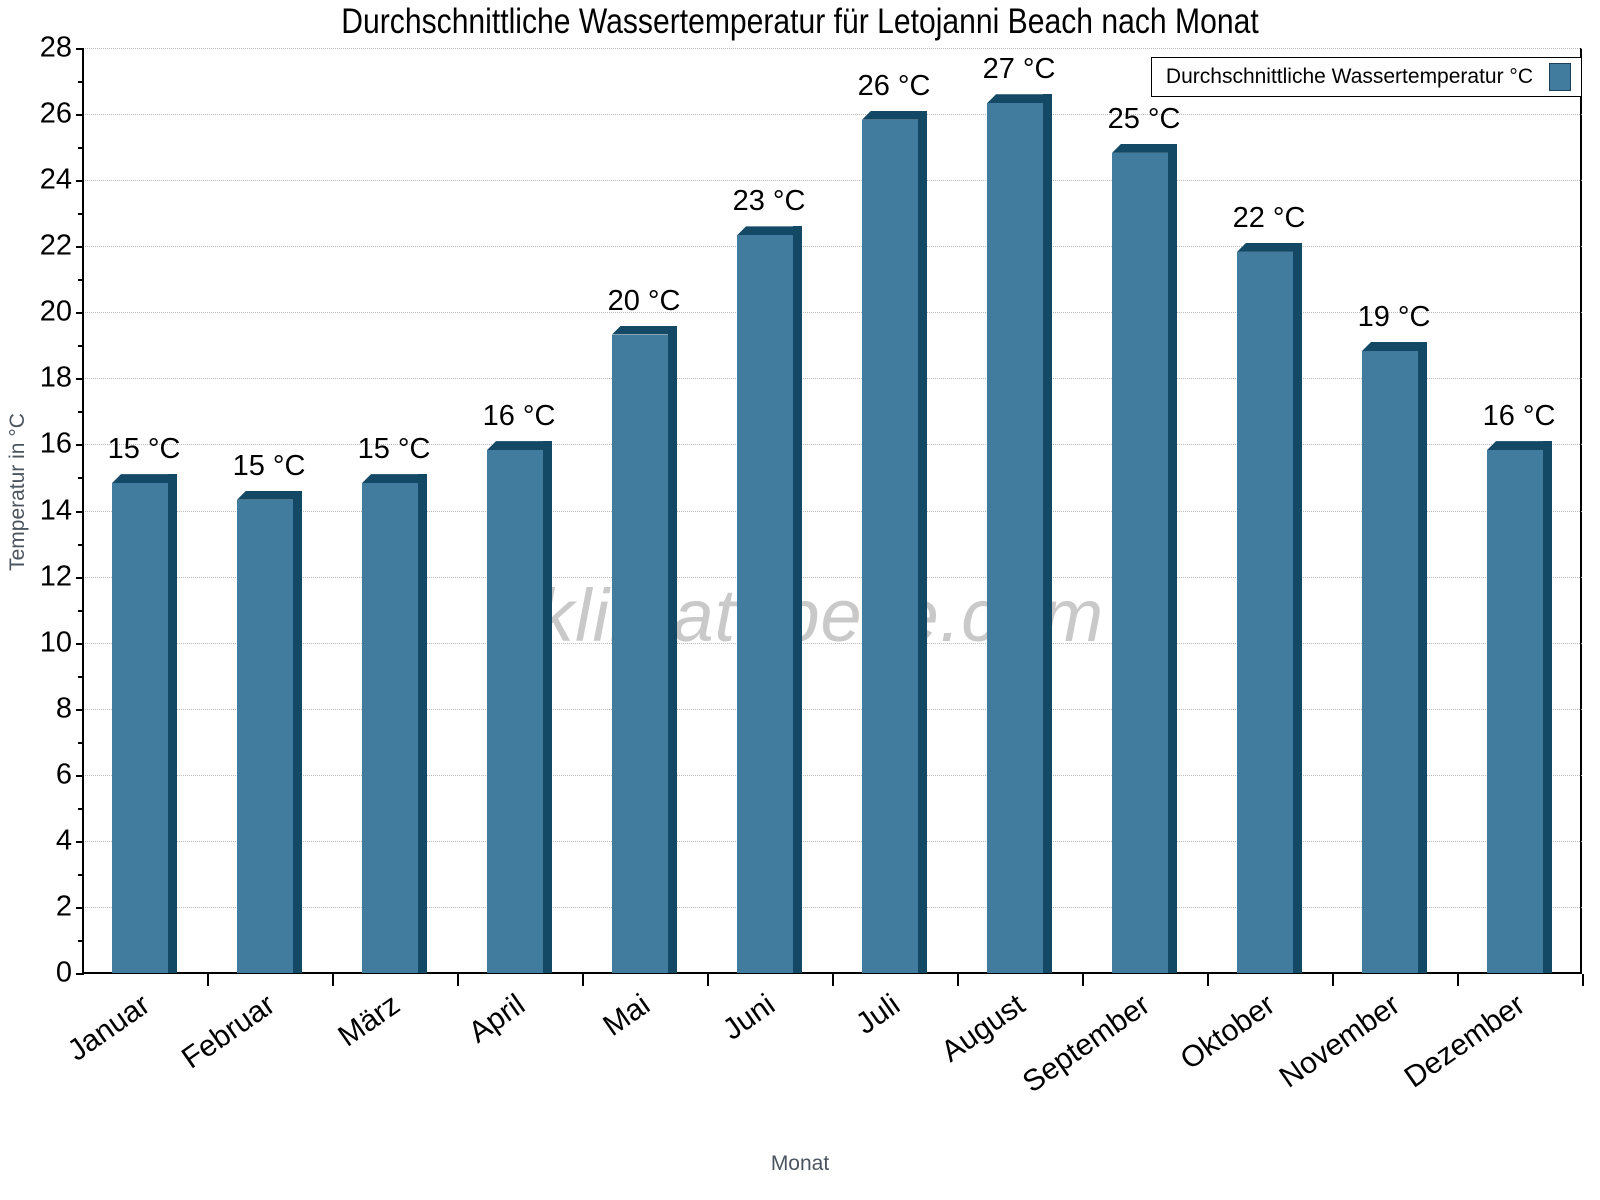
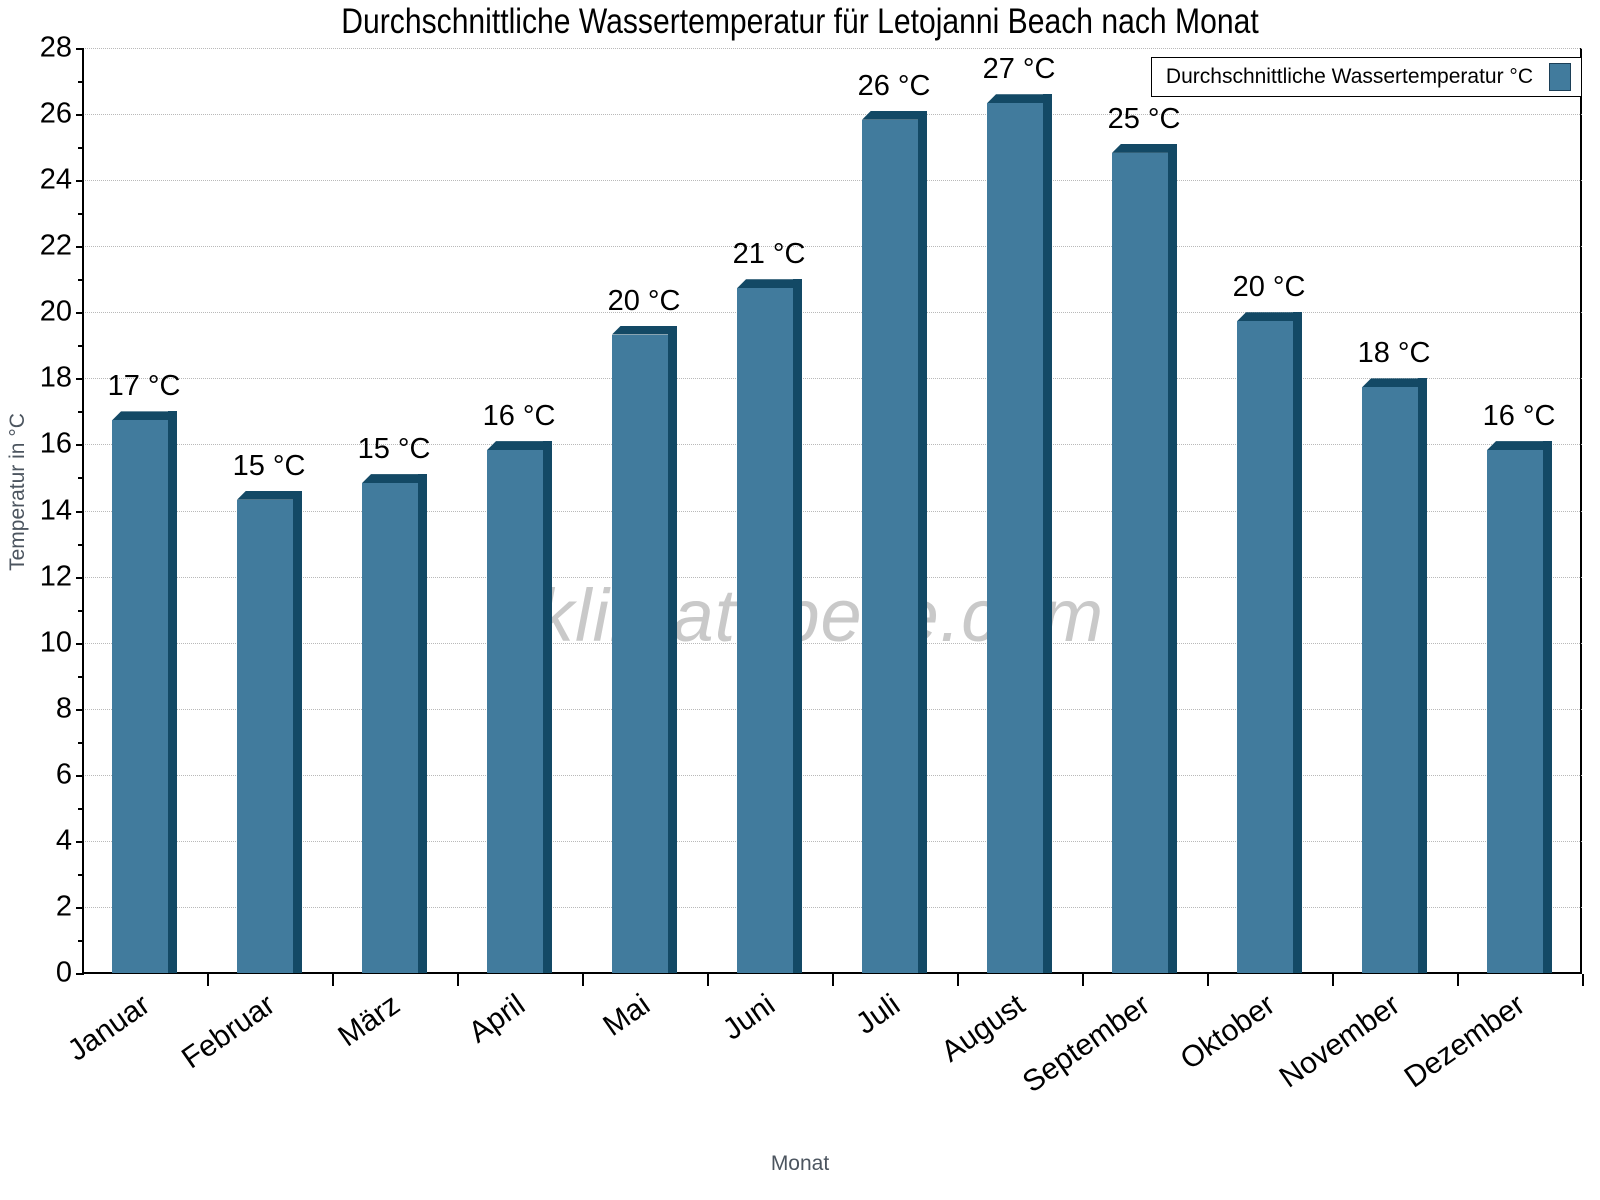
Januar: 15 -> 17
Juni: 23 -> 21
Oktober: 22 -> 20
November: 19 -> 18
